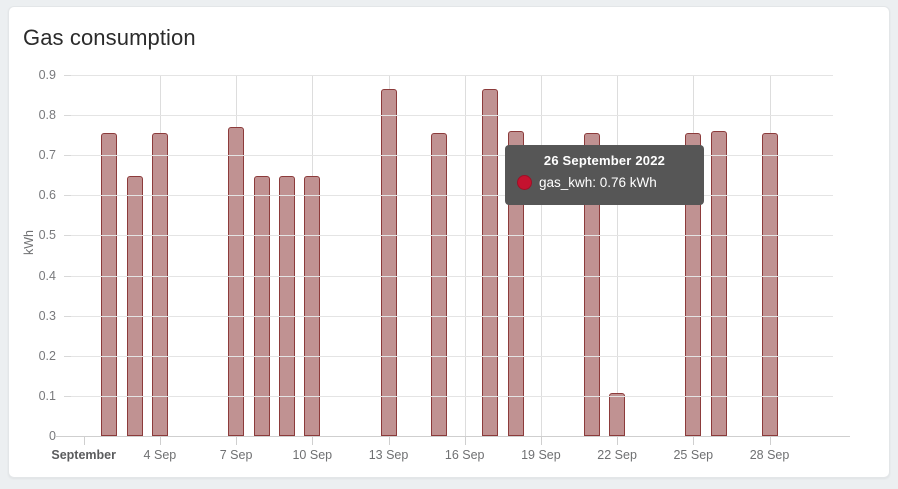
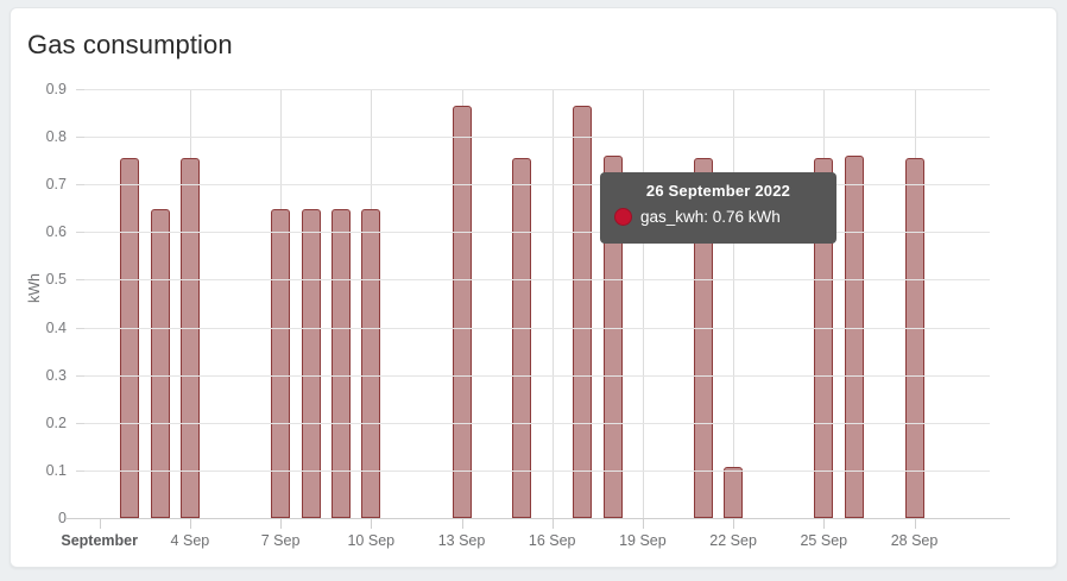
7 Sep: 0.77 -> 0.65
